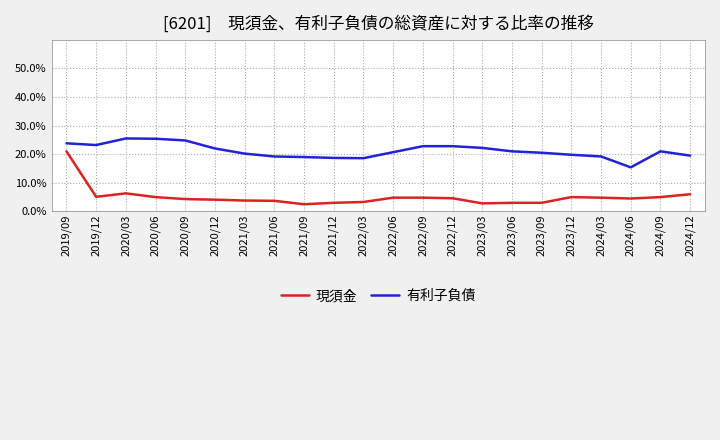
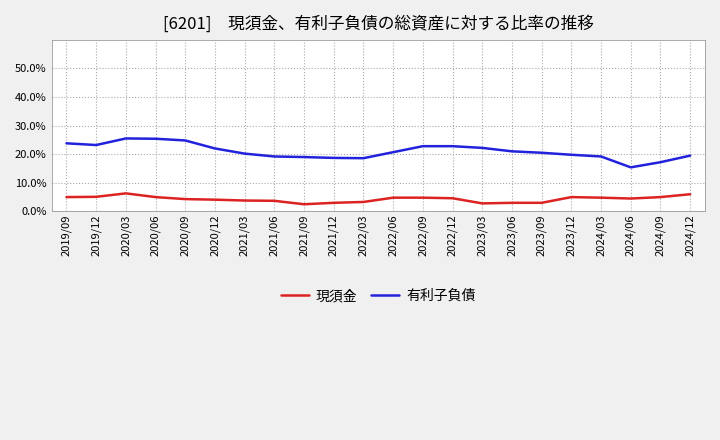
現須金/2019/09: 21.0% -> 5.0%
有利子負債/2024/09: 21.0% -> 17.2%
